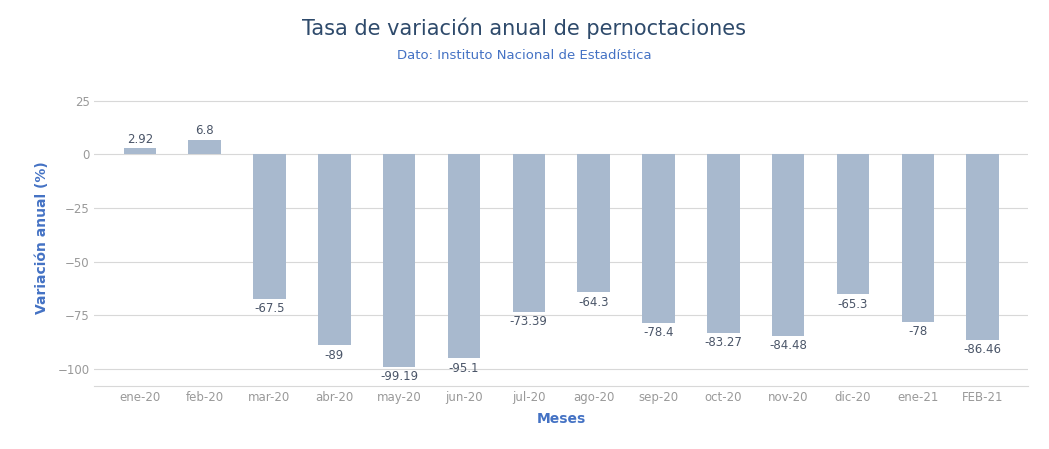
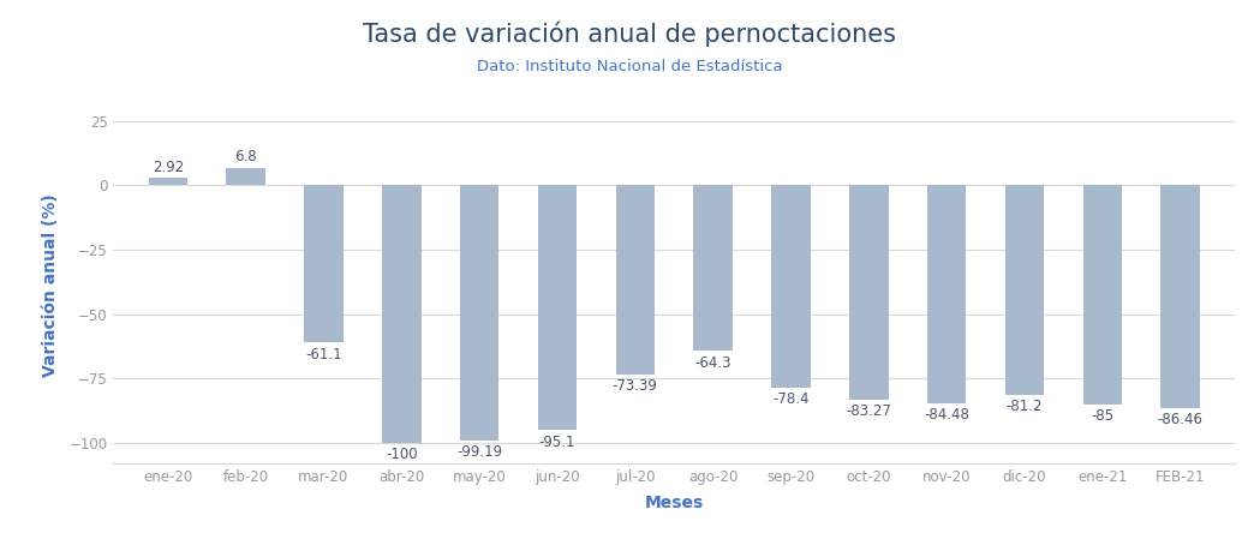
mar-20: -67.5 -> -61.1
abr-20: -89 -> -100
dic-20: -65.3 -> -81.2
ene-21: -78 -> -85
